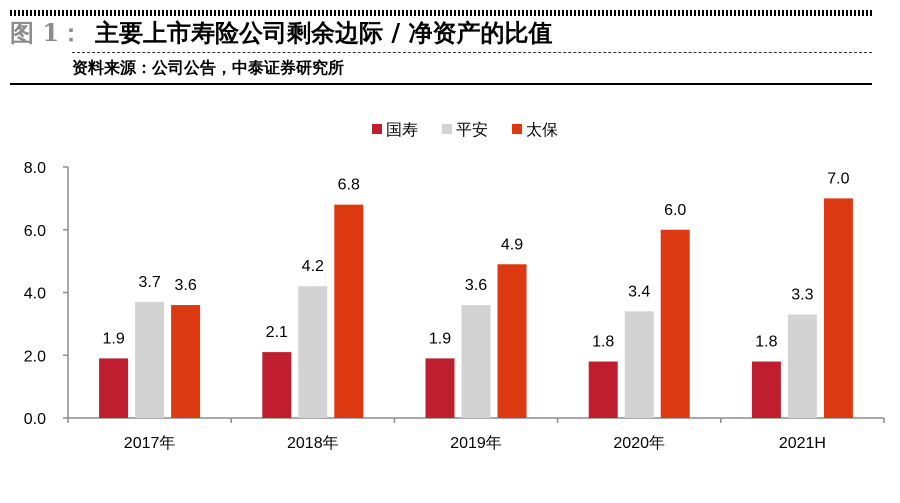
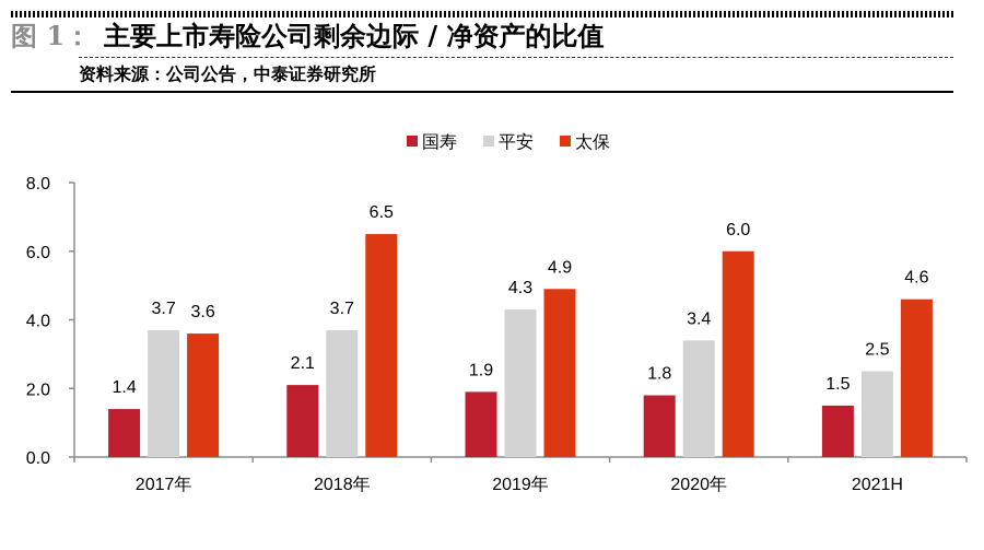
国寿/2017年: 1.9 -> 1.4
平安/2018年: 4.2 -> 3.7
太保/2018年: 6.8 -> 6.5
平安/2019年: 3.6 -> 4.3
国寿/2021H: 1.8 -> 1.5
平安/2021H: 3.3 -> 2.5
太保/2021H: 7.0 -> 4.6
